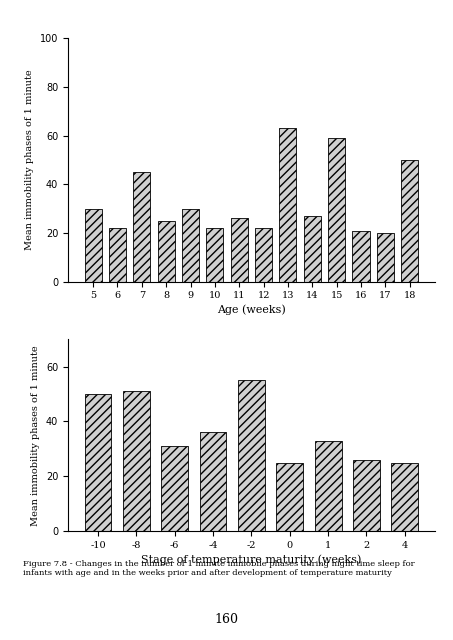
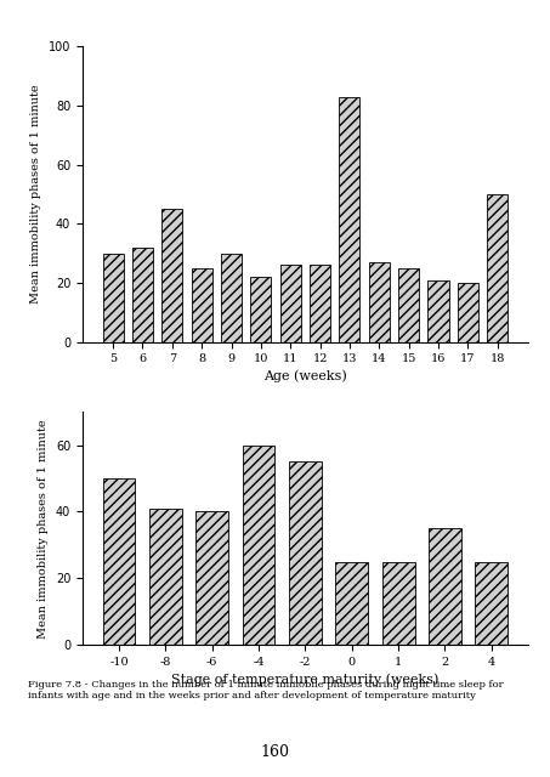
6: 22 -> 32
12: 22 -> 26
13: 63 -> 83
15: 59 -> 25
-8: 51 -> 41
-6: 31 -> 40
-4: 36 -> 60
1: 33 -> 25
2: 26 -> 35
